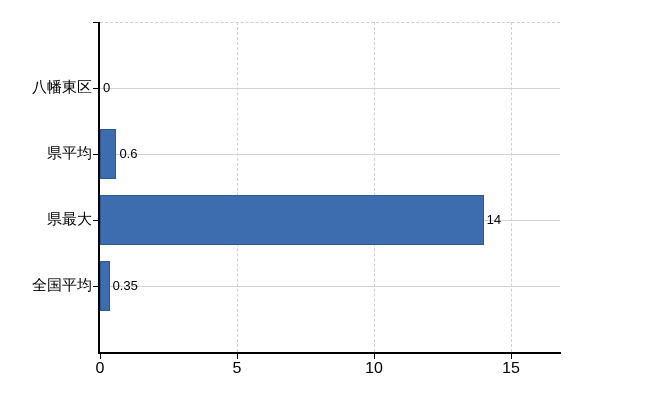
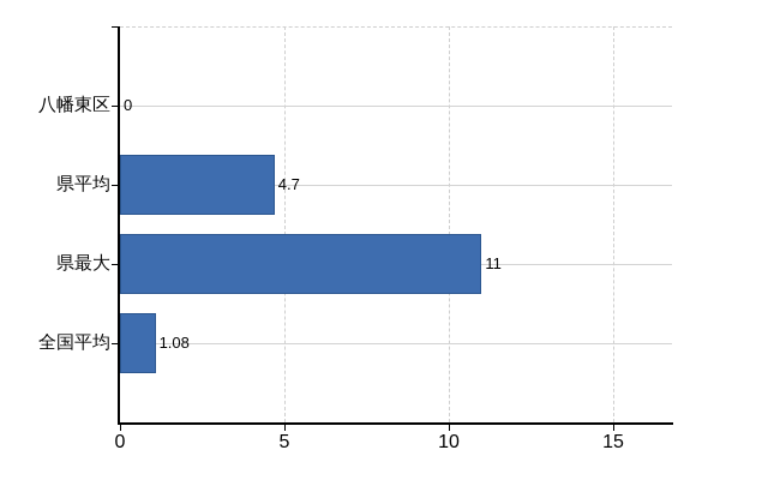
県平均: 0.6 -> 4.7
県最大: 14 -> 11
全国平均: 0.35 -> 1.08
